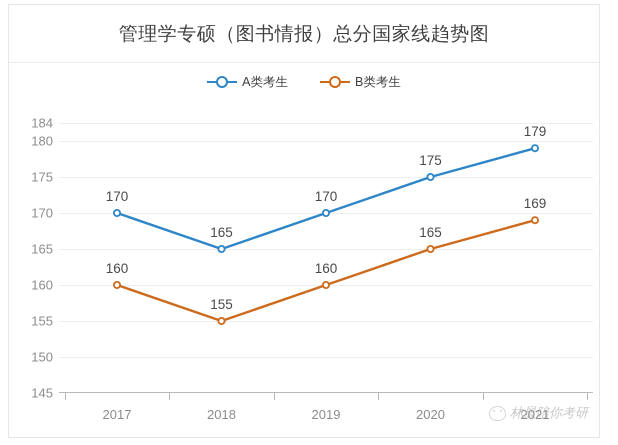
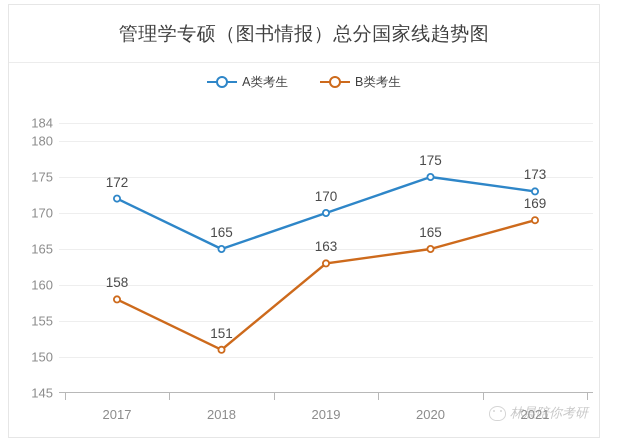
A类考生/2017: 170 -> 172
B类考生/2017: 160 -> 158
B类考生/2018: 155 -> 151
B类考生/2019: 160 -> 163
A类考生/2021: 179 -> 173
